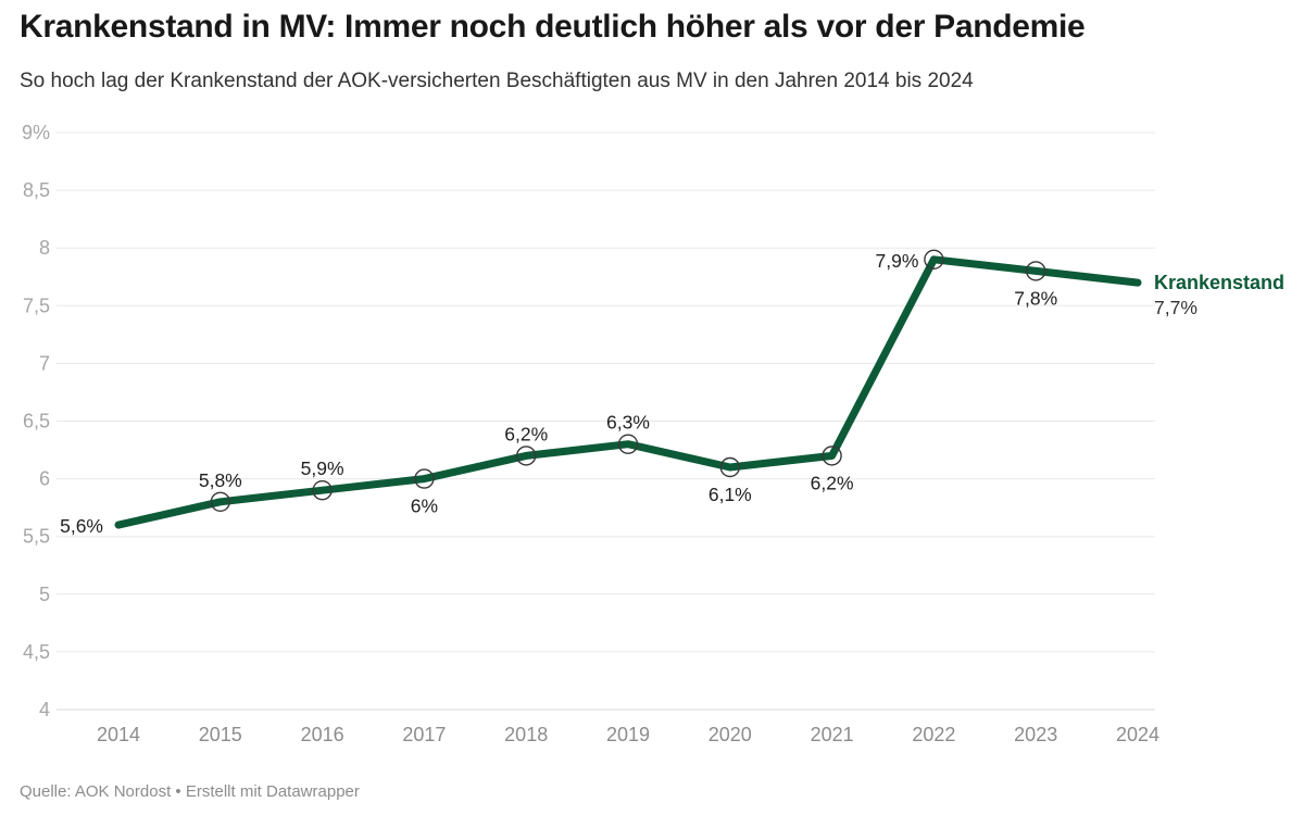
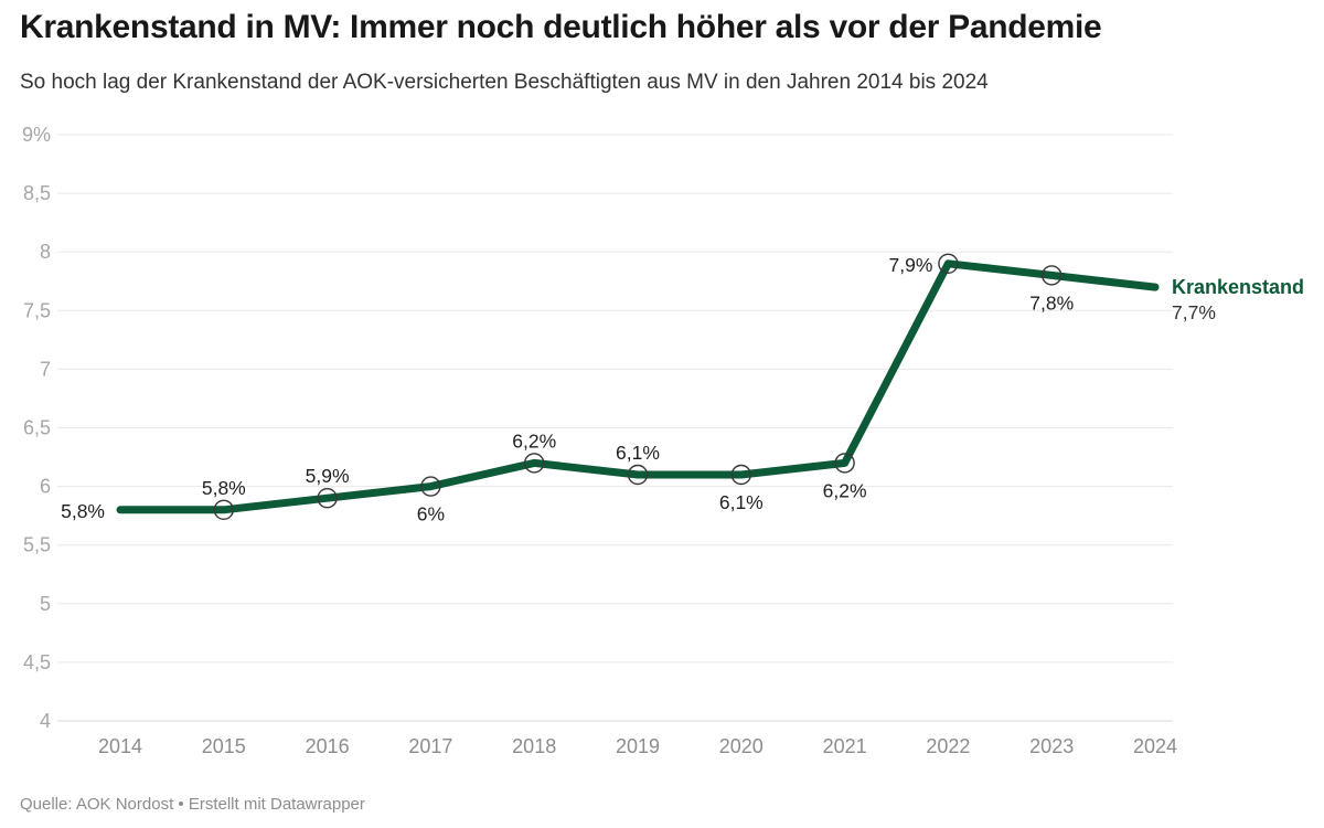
2014: 5,6% -> 5,8%
2019: 6,3% -> 6,1%
